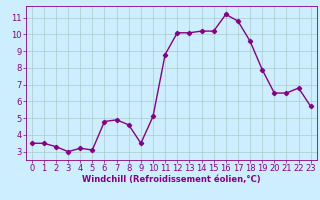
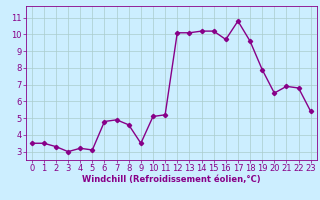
11: 8.8 -> 5.2
16: 11.2 -> 9.7
21: 6.5 -> 6.9
23: 5.7 -> 5.4
